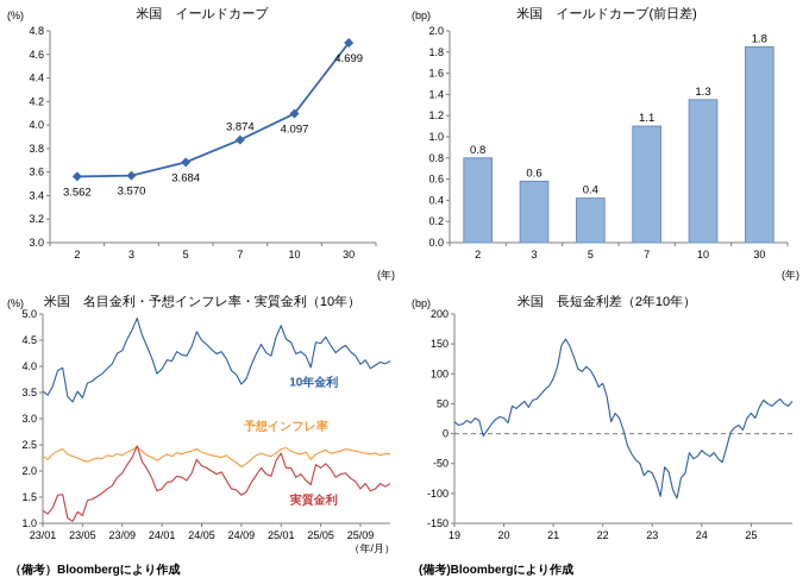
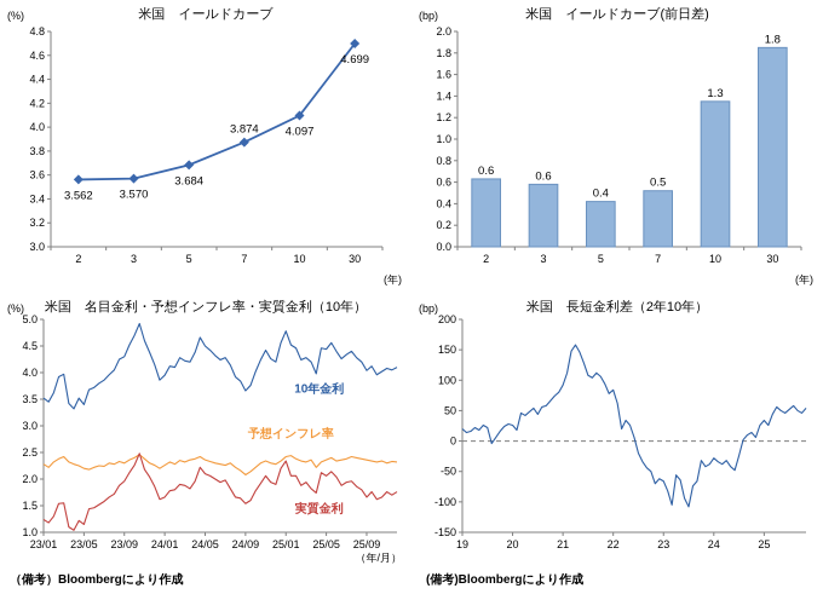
米国 イールドカーブ(前日差)/2: 0.8 -> 0.6
米国 イールドカーブ(前日差)/7: 1.1 -> 0.5
